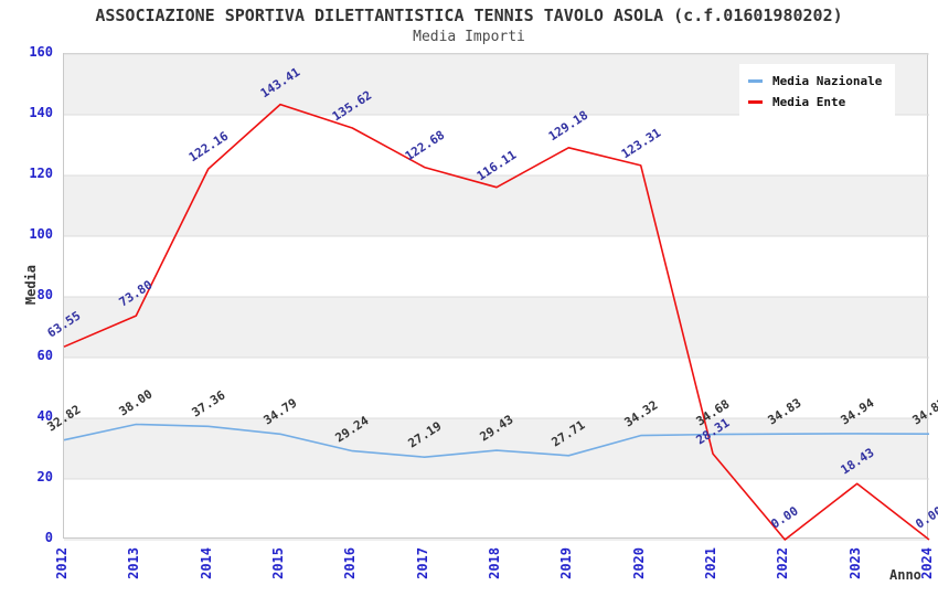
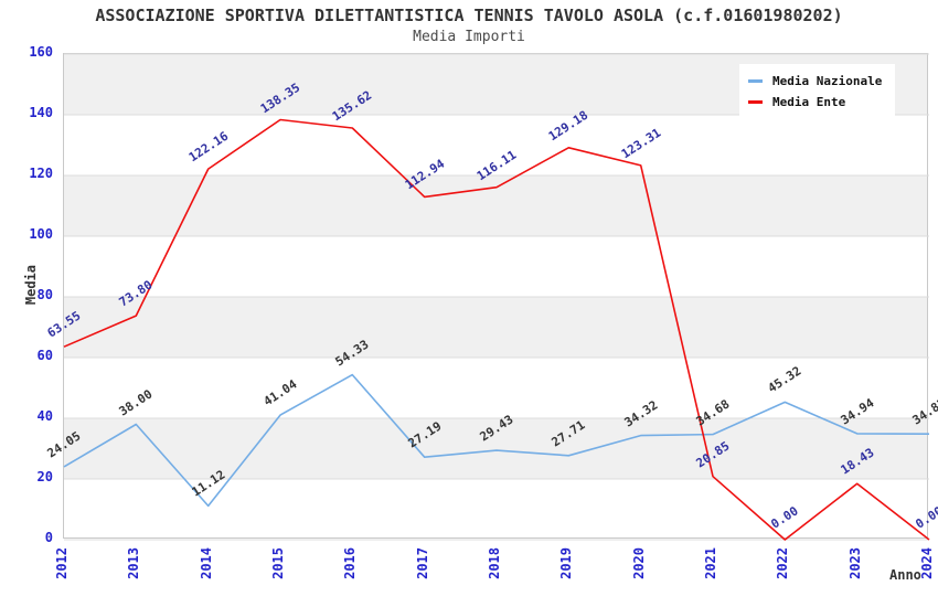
Media Nazionale/2012: 32.82 -> 24.05
Media Nazionale/2014: 37.36 -> 11.12
Media Nazionale/2015: 34.79 -> 41.04
Media Ente/2015: 143.41 -> 138.35
Media Nazionale/2016: 29.24 -> 54.33
Media Ente/2017: 122.68 -> 112.94
Media Ente/2021: 28.31 -> 20.85
Media Nazionale/2022: 34.83 -> 45.32
